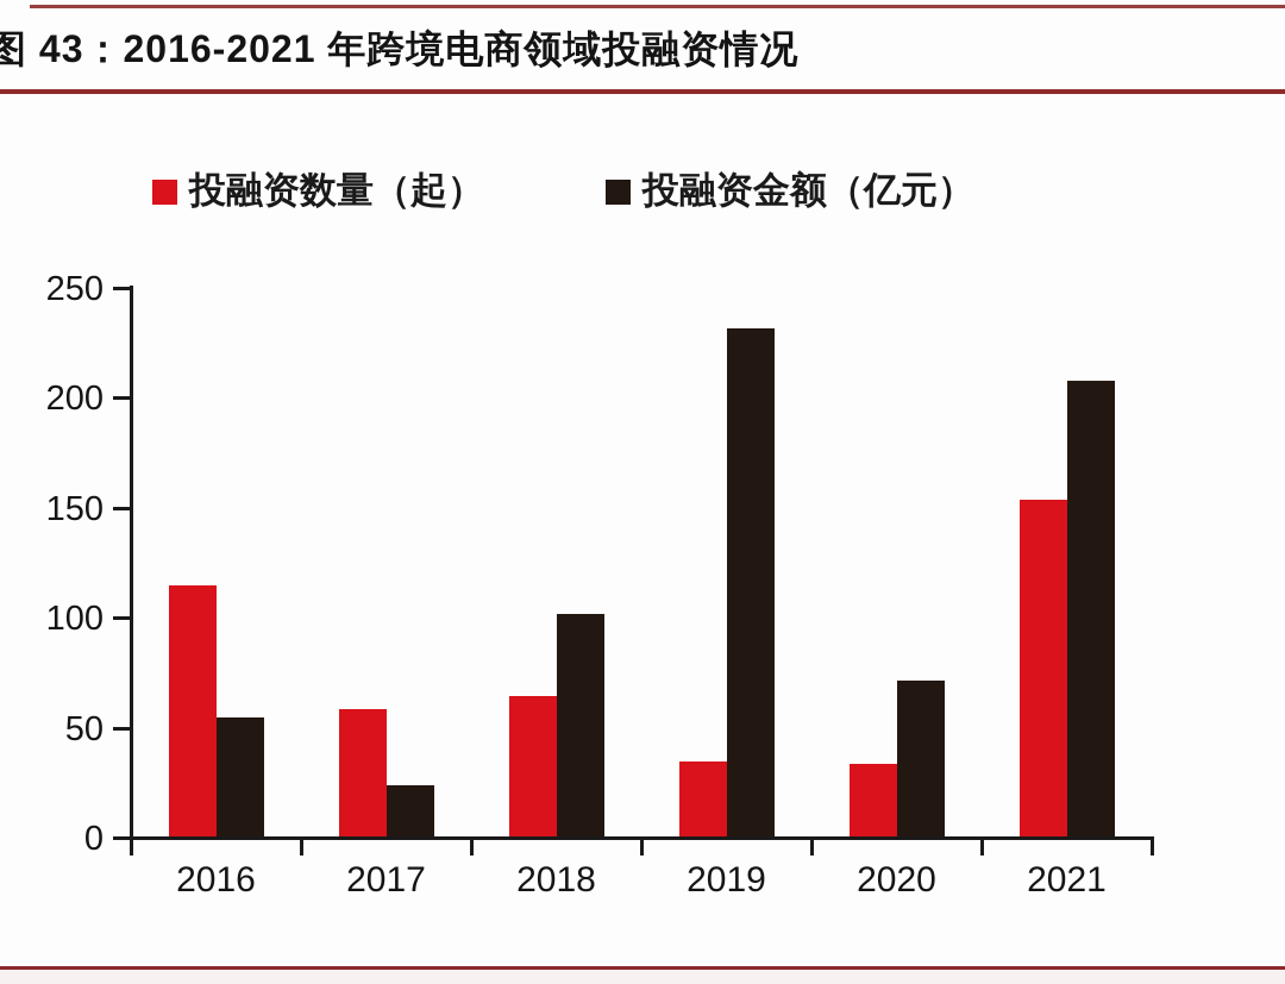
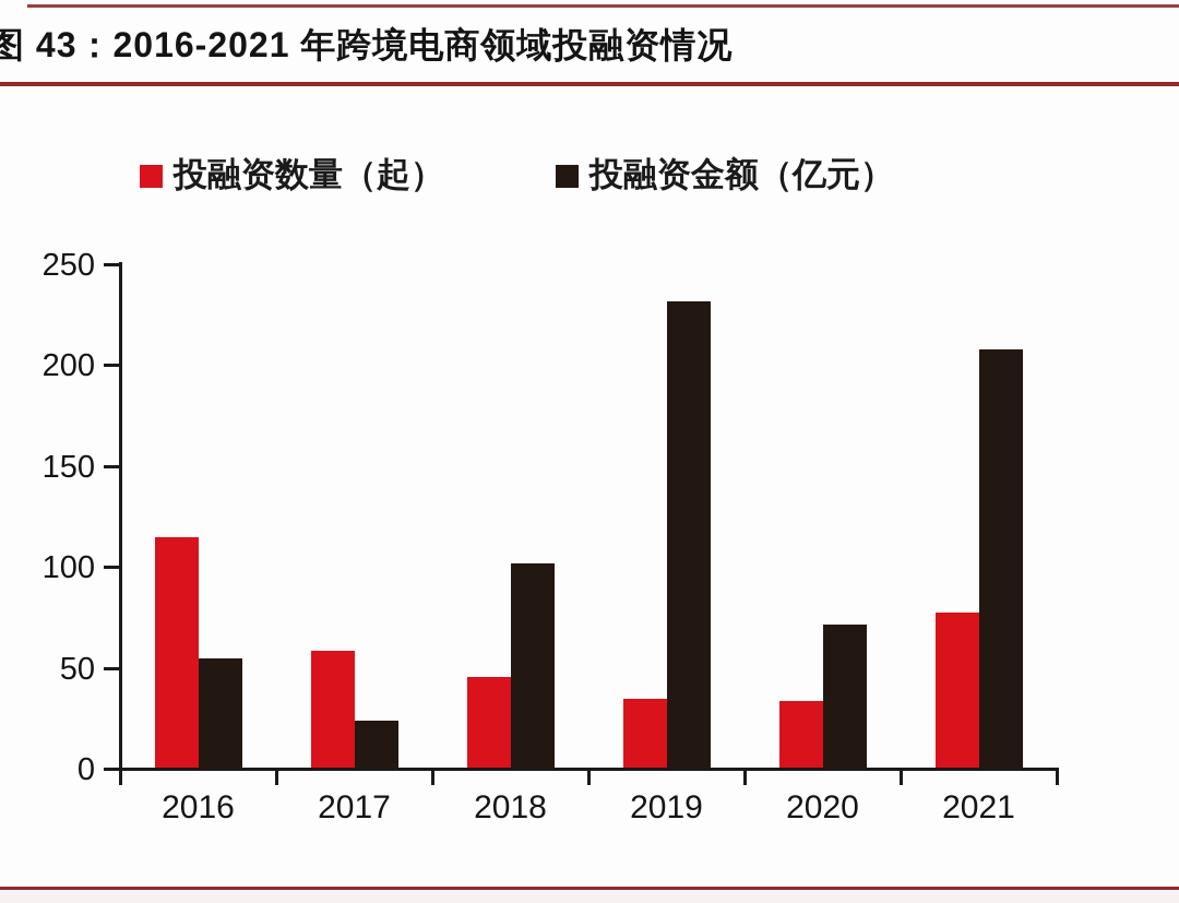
投融资数量（起）/2018: 64 -> 45
投融资数量（起）/2021: 153 -> 77
